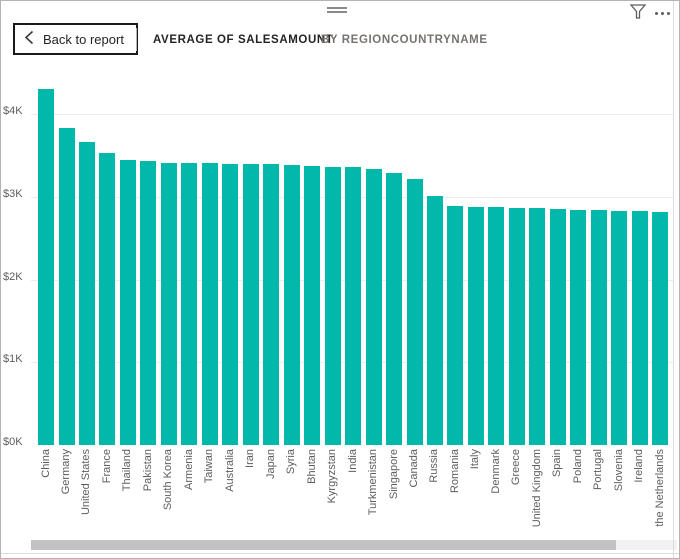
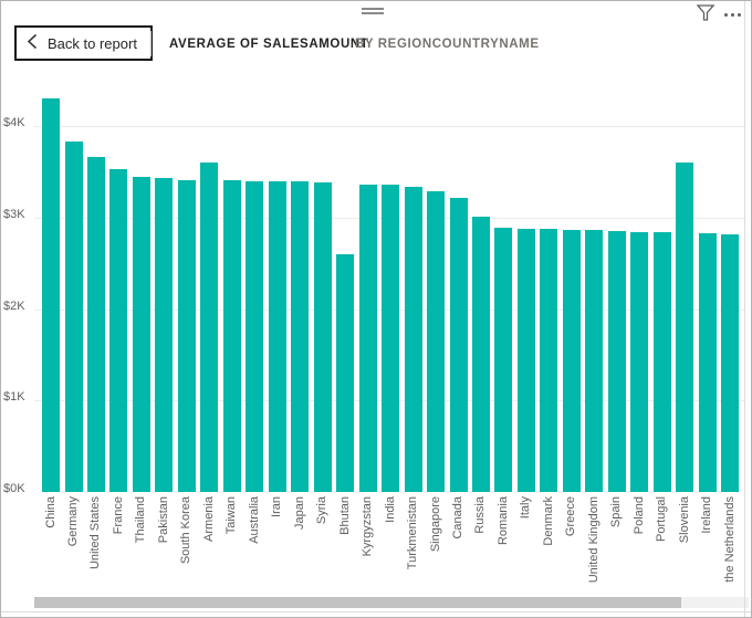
Armenia: $3.4K -> $3.6K
Bhutan: $3.4K -> $2.6K
Slovenia: $2.8K -> $3.6K
